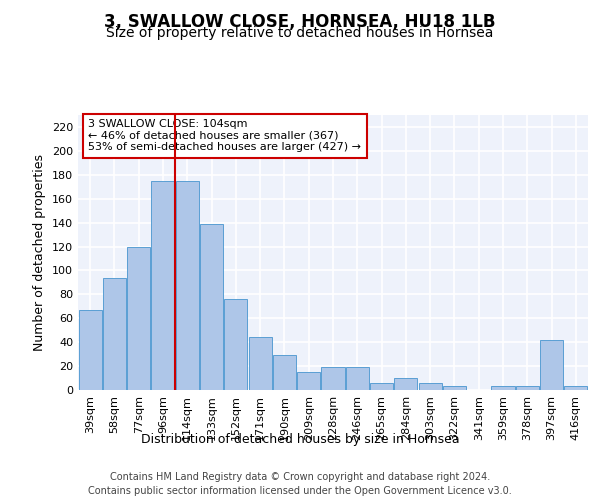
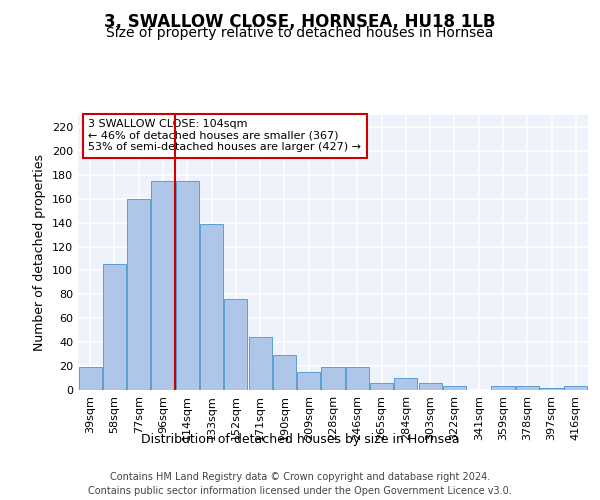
39sqm: 67 -> 19
58sqm: 94 -> 105
77sqm: 120 -> 160
397sqm: 42 -> 2
